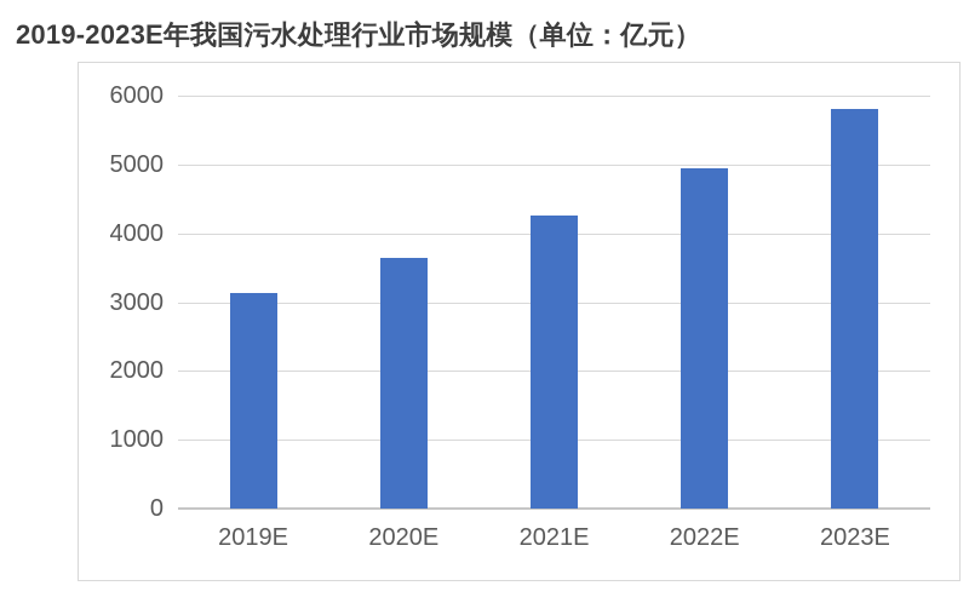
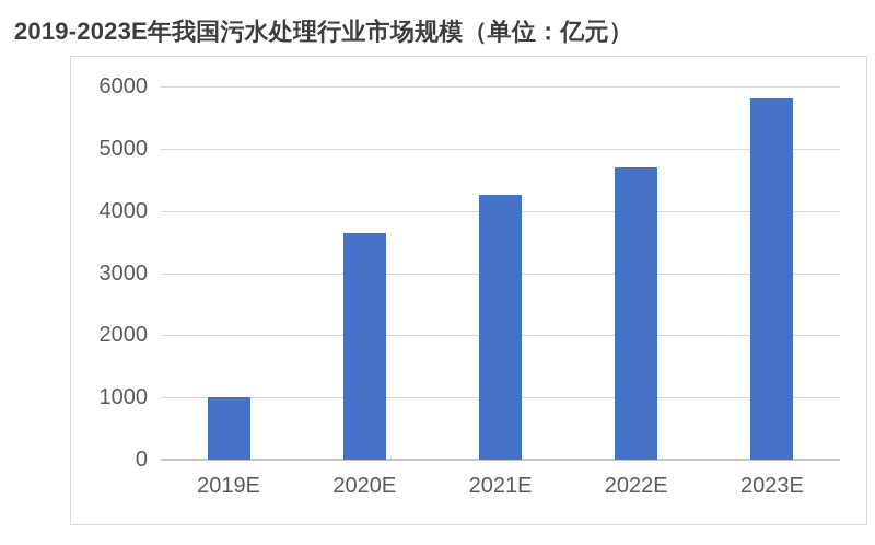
2019E: 3100 -> 1000
2022E: 5000 -> 4700
